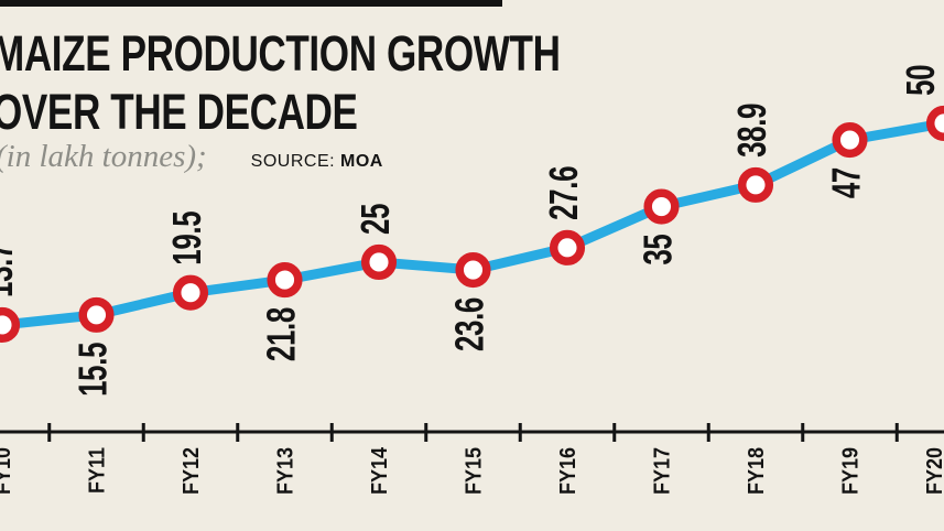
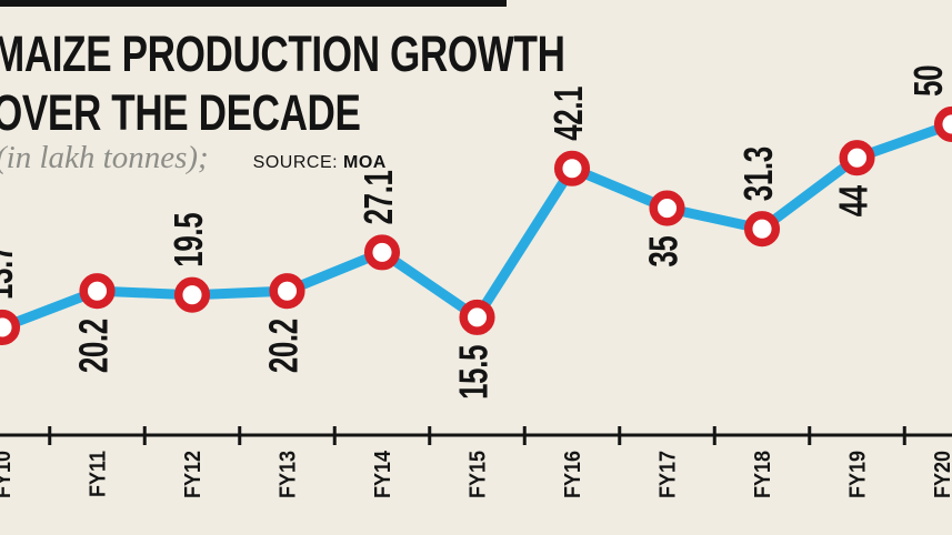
FY11: 15.5 -> 20.2
FY13: 21.8 -> 20.2
FY14: 25 -> 27.1
FY15: 23.6 -> 15.5
FY16: 27.6 -> 42.1
FY18: 38.9 -> 31.3
FY19: 47 -> 44
